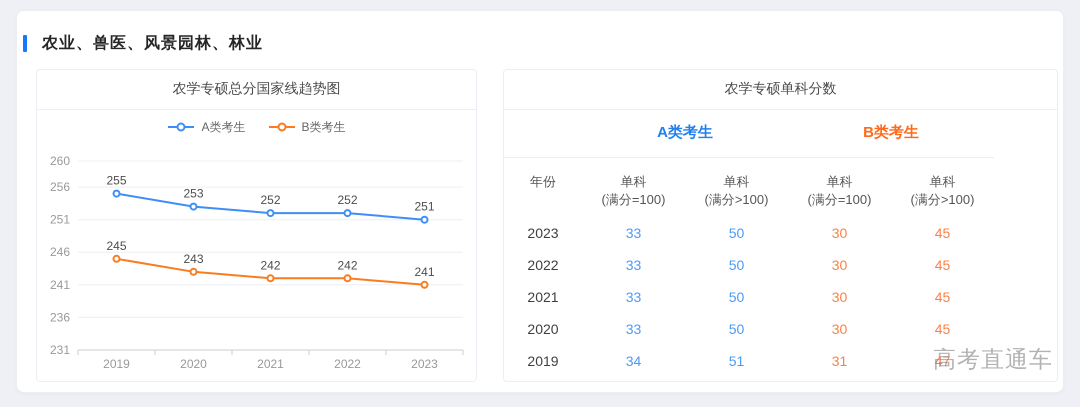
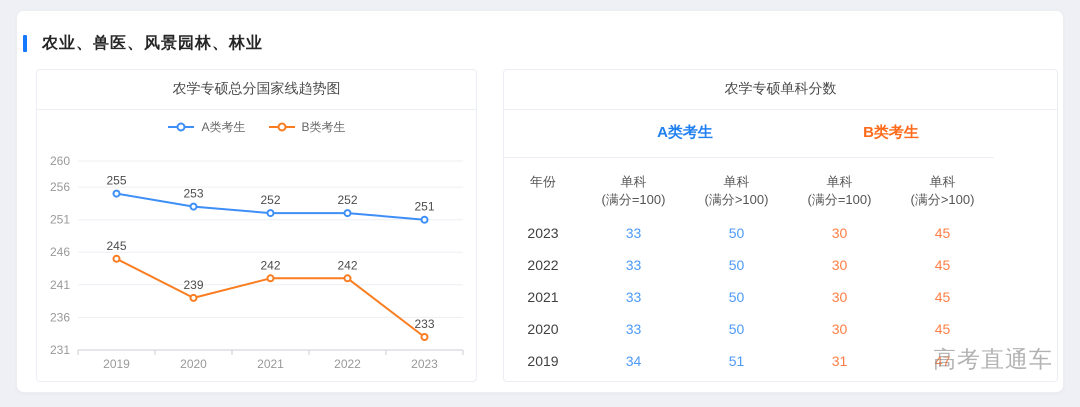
B类考生/2020: 243 -> 239
B类考生/2023: 241 -> 233
